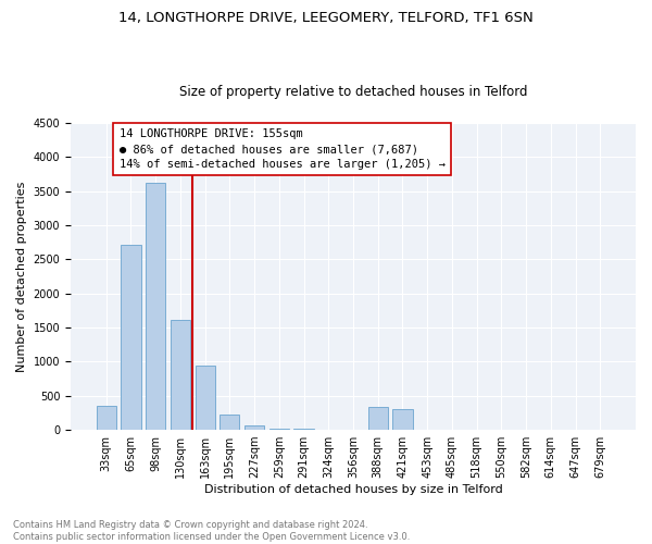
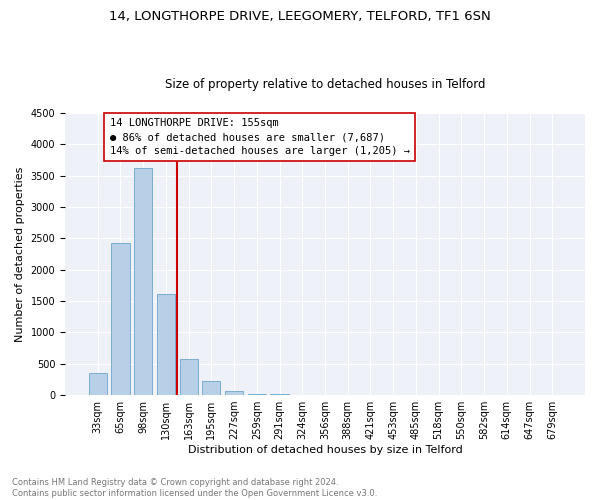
65sqm: 2720 -> 2420
163sqm: 940 -> 570
388sqm: 340 -> 0
421sqm: 300 -> 0
